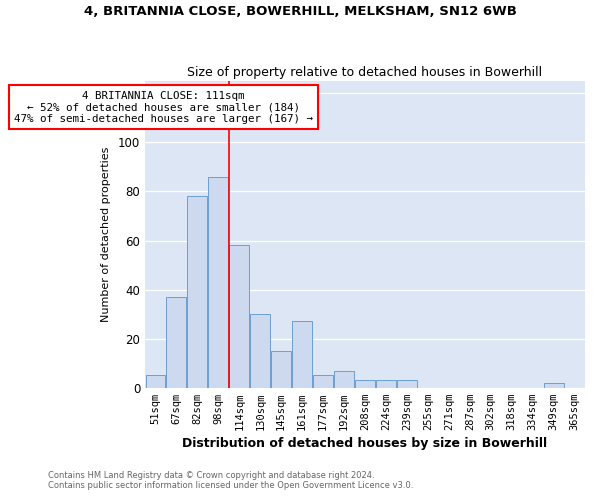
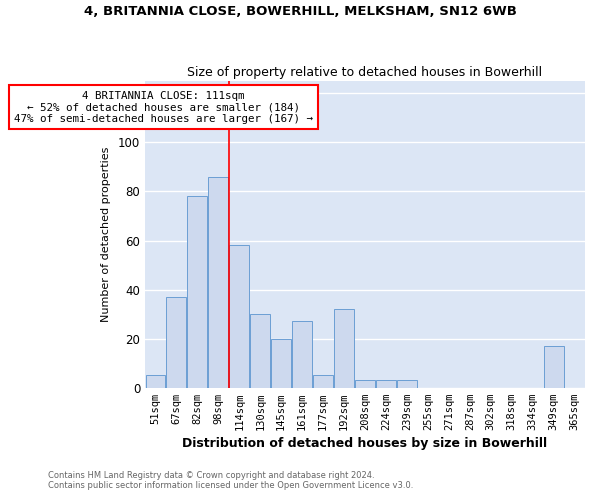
145sqm: 15 -> 20
192sqm: 7 -> 32
349sqm: 2 -> 17
